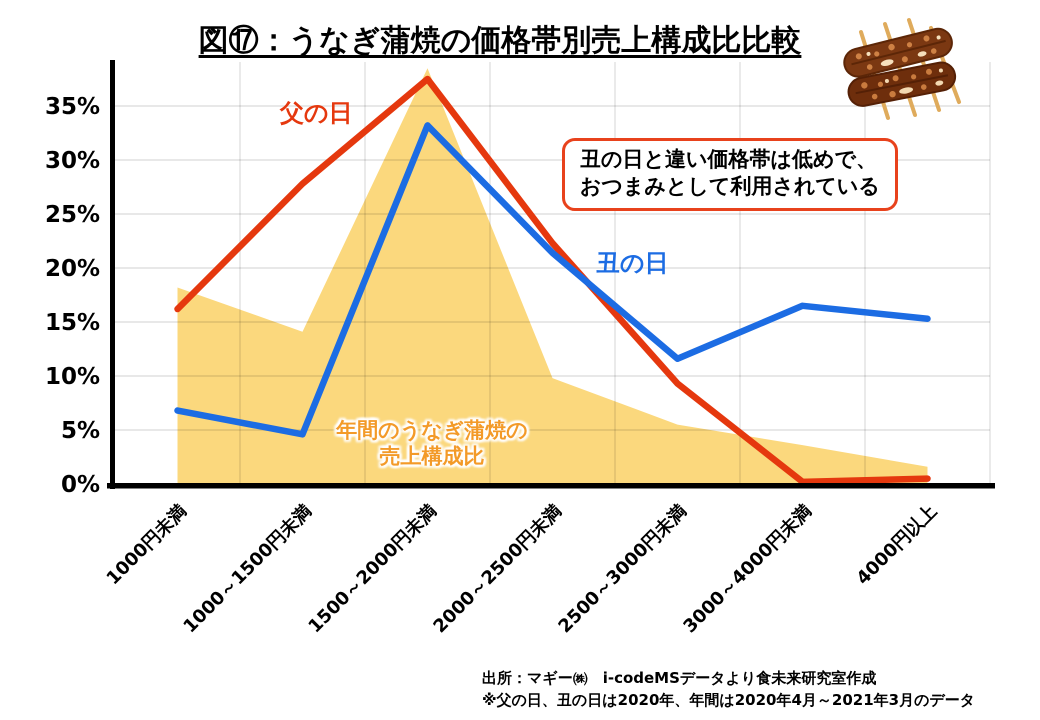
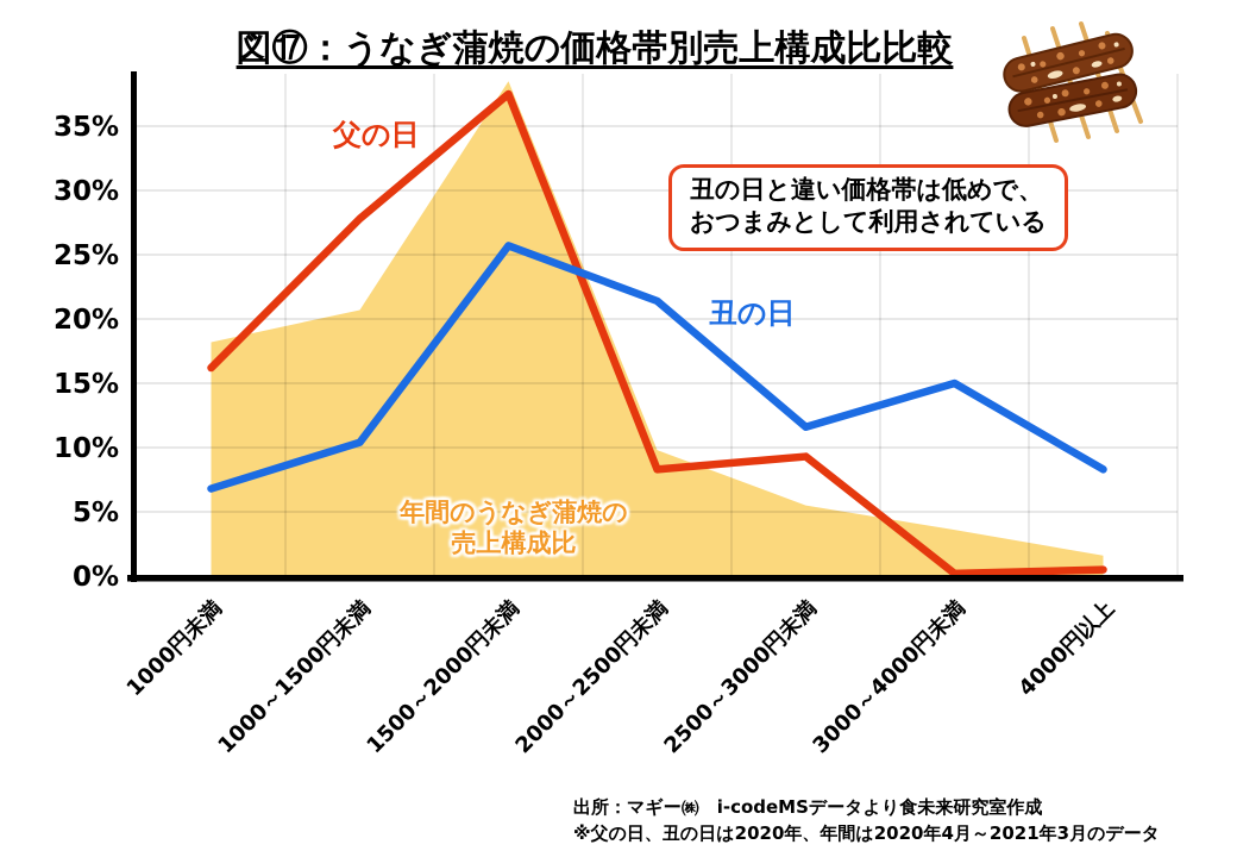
丑の日/1000～1500円未満: 4.6% -> 10.4%
年間のうなぎ蒲焼の売上構成比/1000～1500円未満: 14.1% -> 20.7%
丑の日/1500～2000円未満: 33.2% -> 25.7%
父の日/2000～2500円未満: 22.3% -> 8.3%
丑の日/3000～4000円未満: 16.5% -> 15.0%
丑の日/4000円以上: 15.3% -> 8.3%
